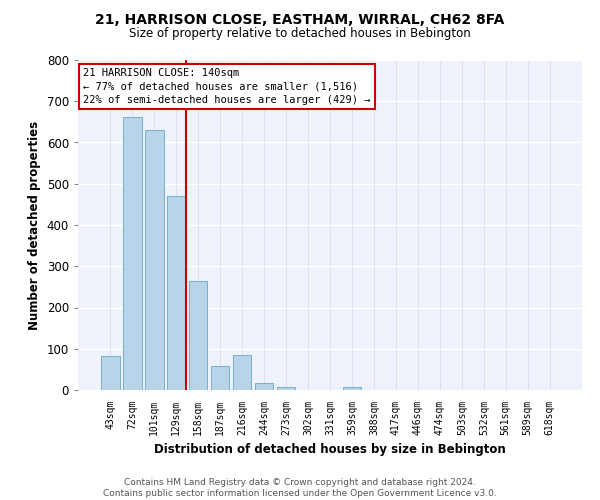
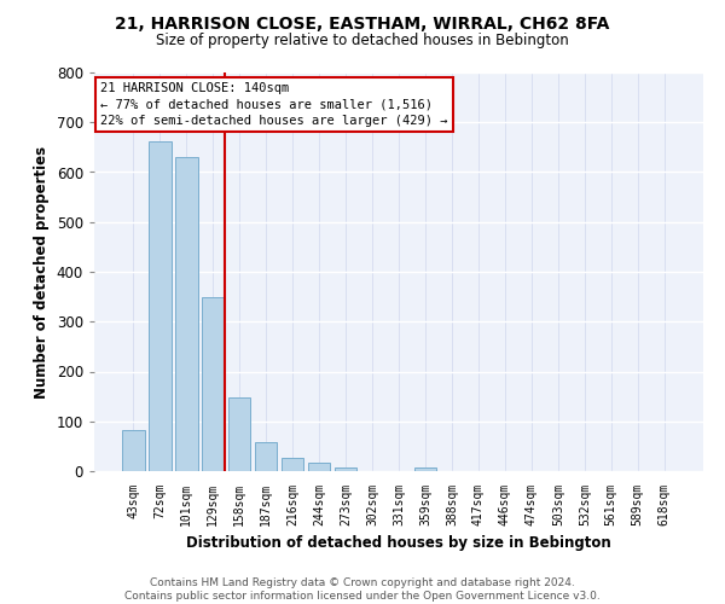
129sqm: 470 -> 350
158sqm: 265 -> 148
216sqm: 85 -> 27
